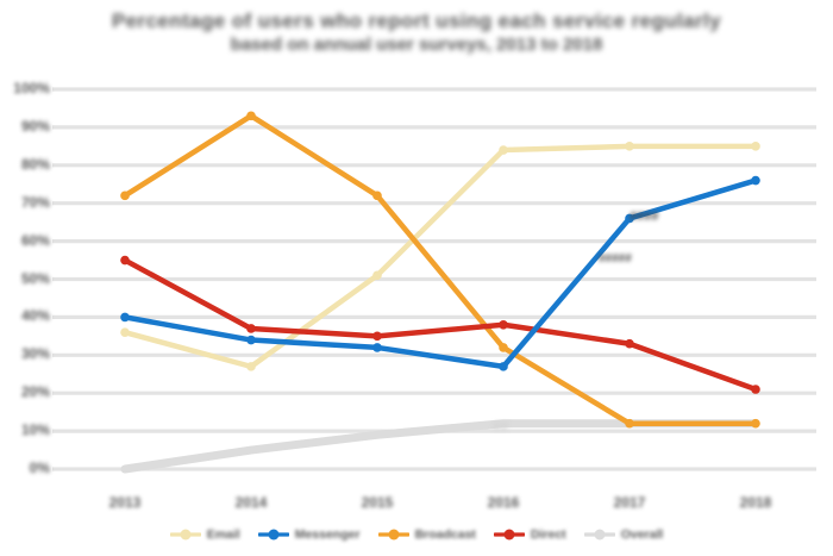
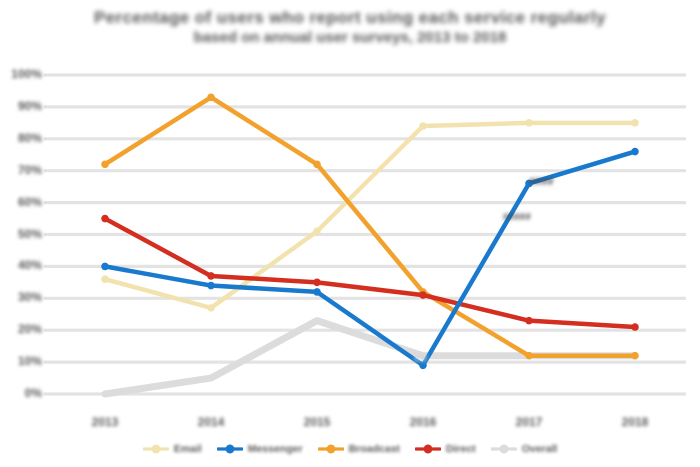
Overall/2015: 9% -> 23%
Messenger/2016: 27% -> 9%
Direct/2016: 38% -> 31%
Direct/2017: 33% -> 23%
